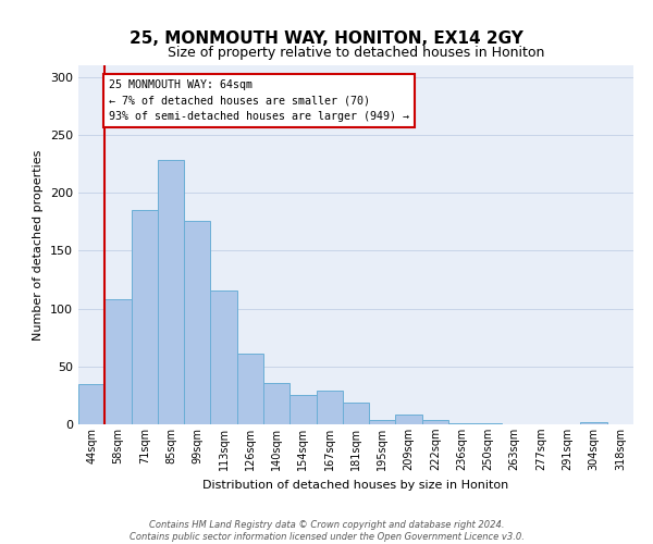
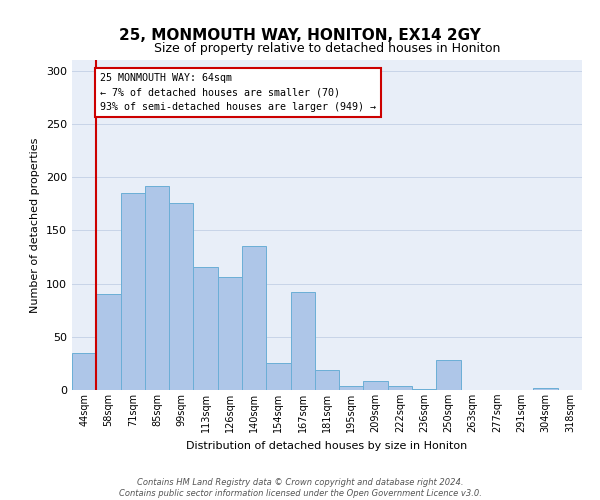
58sqm: 108 -> 90
85sqm: 228 -> 192
126sqm: 61 -> 106
140sqm: 36 -> 135
167sqm: 29 -> 92
250sqm: 1 -> 28
